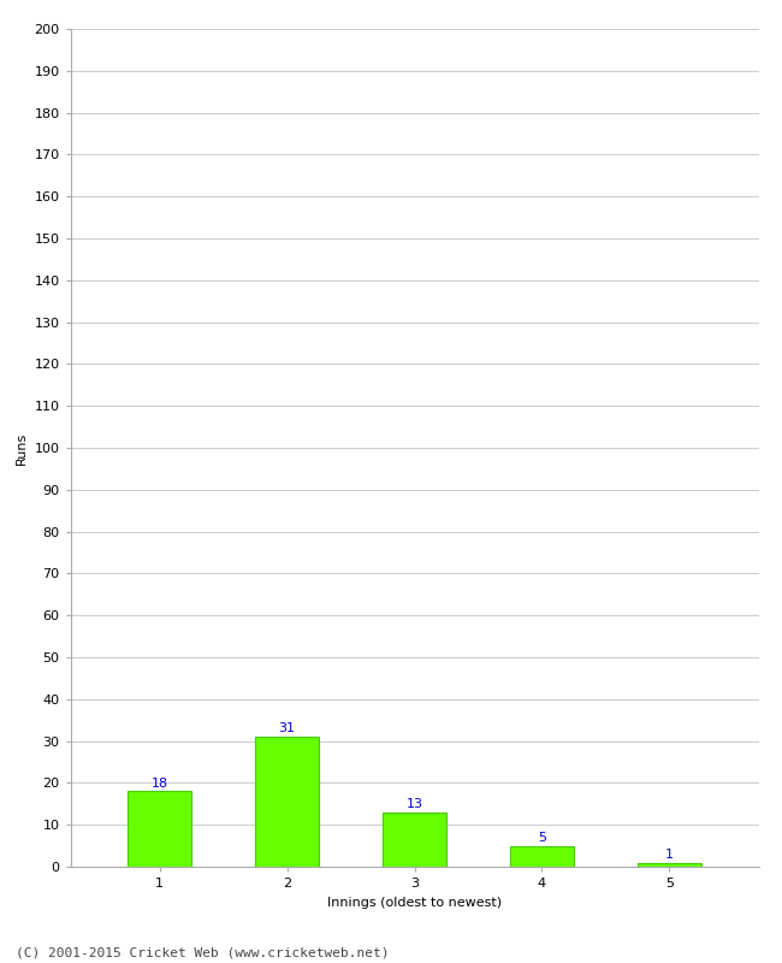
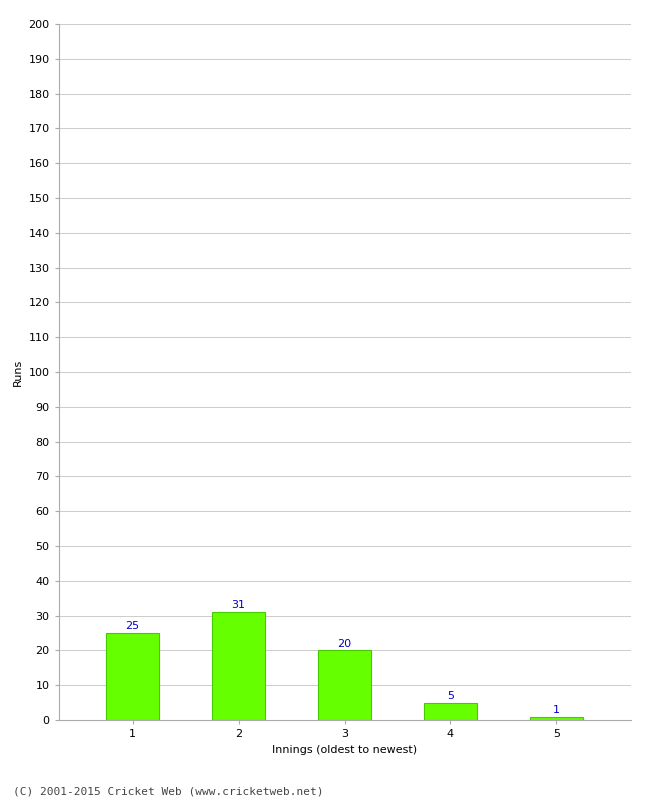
1: 18 -> 25
3: 13 -> 20
